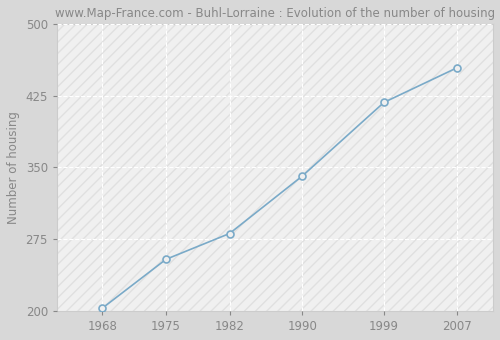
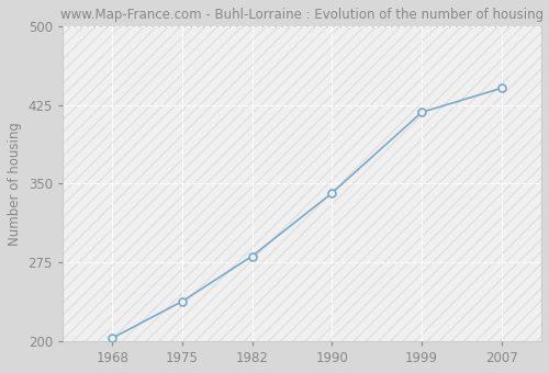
1975: 254 -> 238
2007: 454 -> 441
